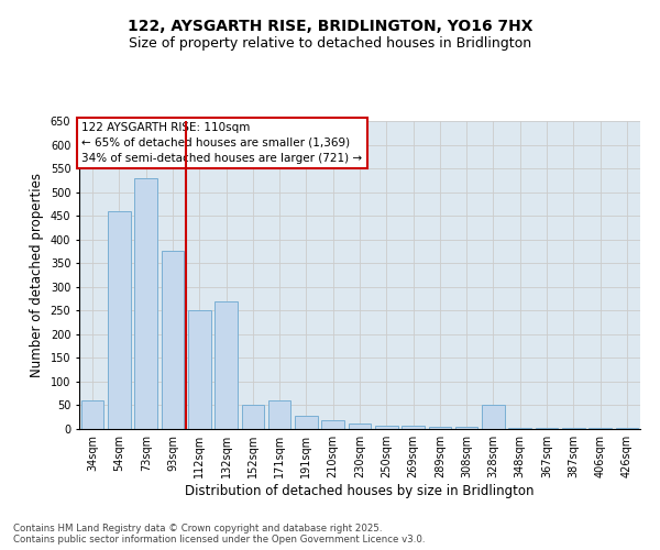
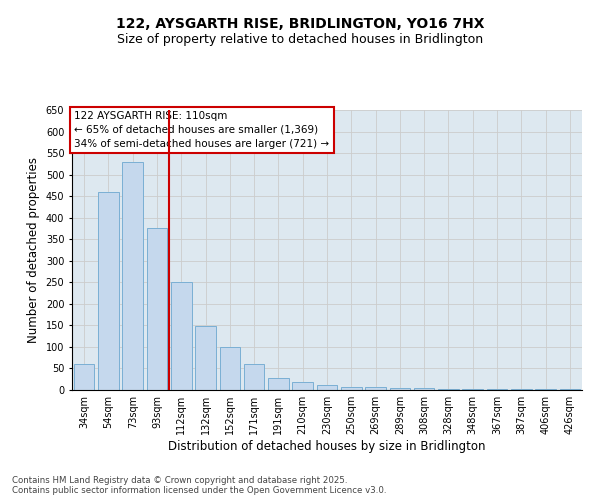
132sqm: 270 -> 148
152sqm: 50 -> 100
328sqm: 50 -> 3
